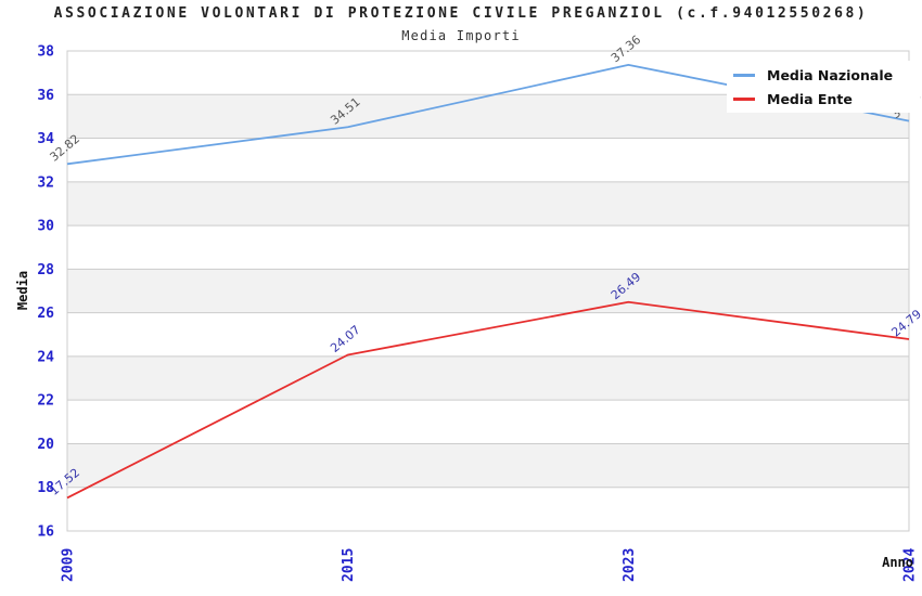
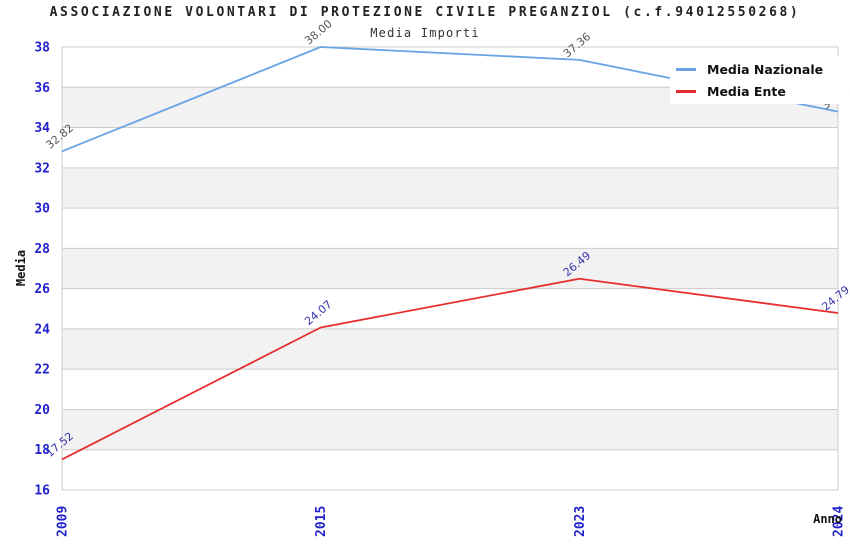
Media Nazionale/2015: 34.51 -> 38.00
